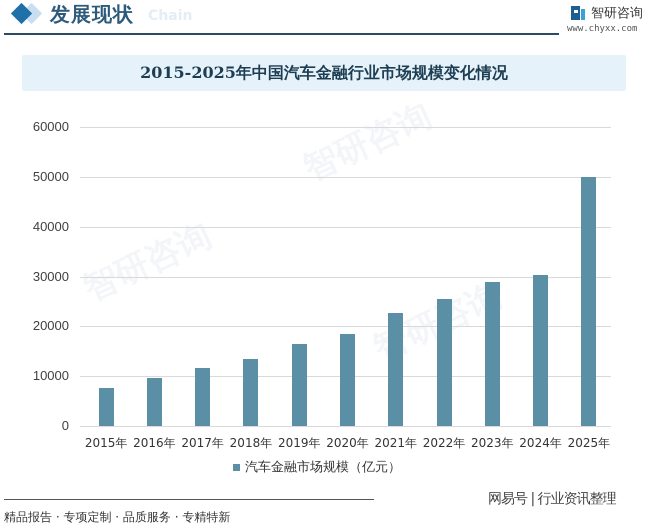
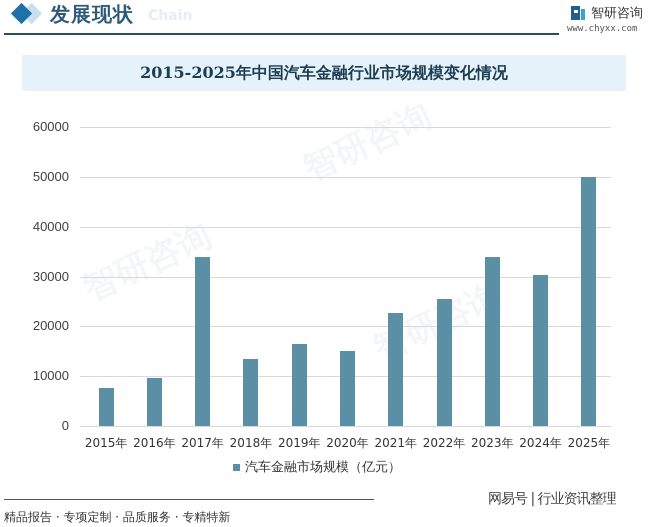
2017年: 12000 -> 34000
2020年: 18000 -> 15000
2023年: 29000 -> 34000
